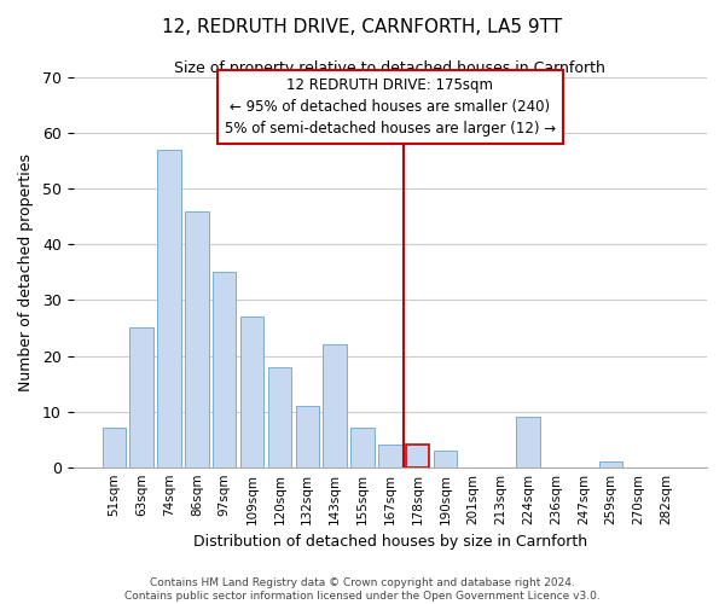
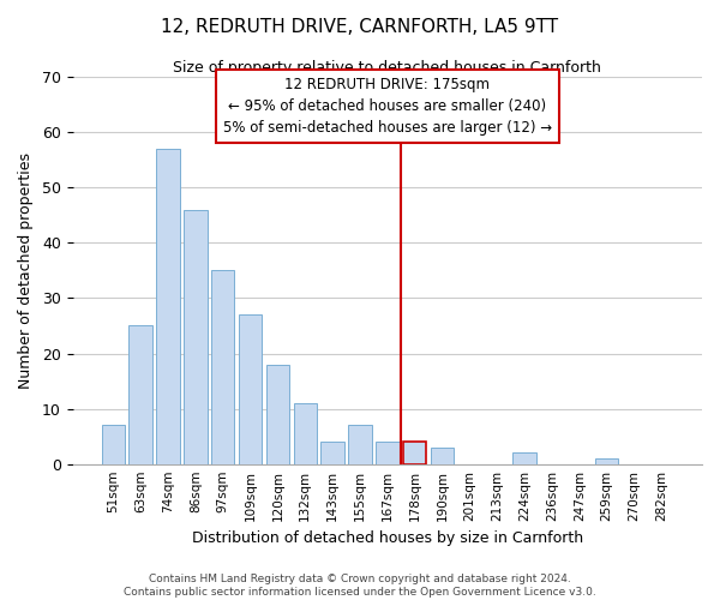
143sqm: 22 -> 4
224sqm: 9 -> 2
